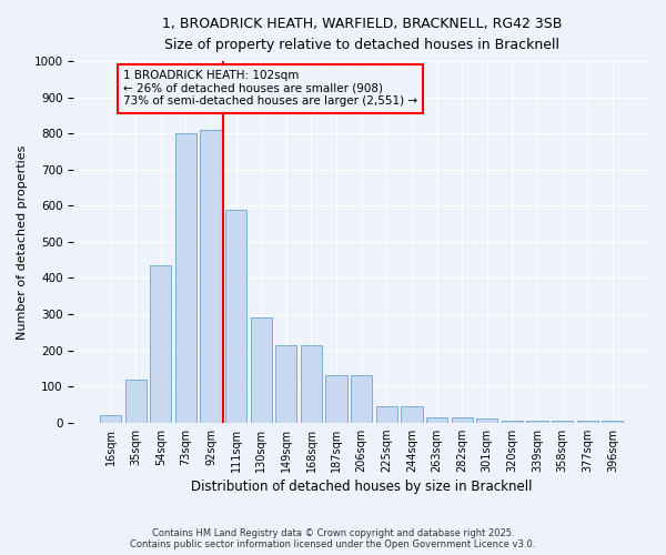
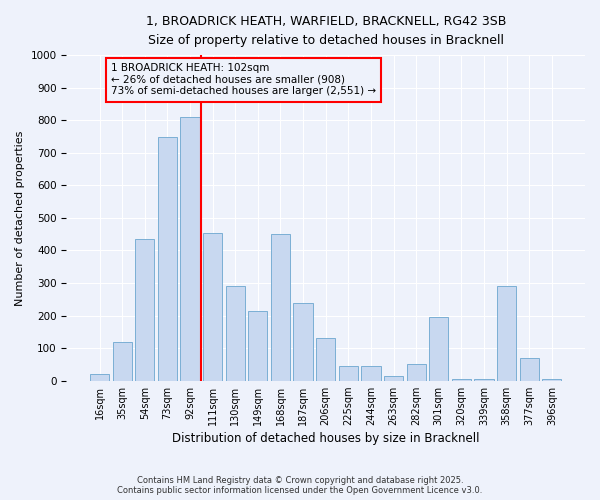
73sqm: 800 -> 750
111sqm: 590 -> 455
168sqm: 215 -> 450
187sqm: 130 -> 240
282sqm: 15 -> 50
301sqm: 10 -> 195
358sqm: 5 -> 290
377sqm: 5 -> 70
